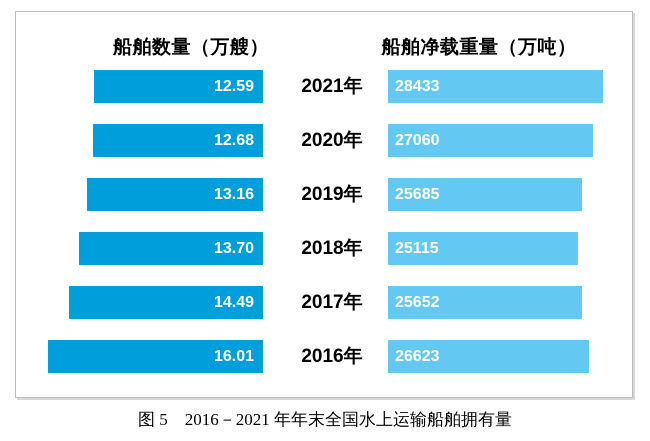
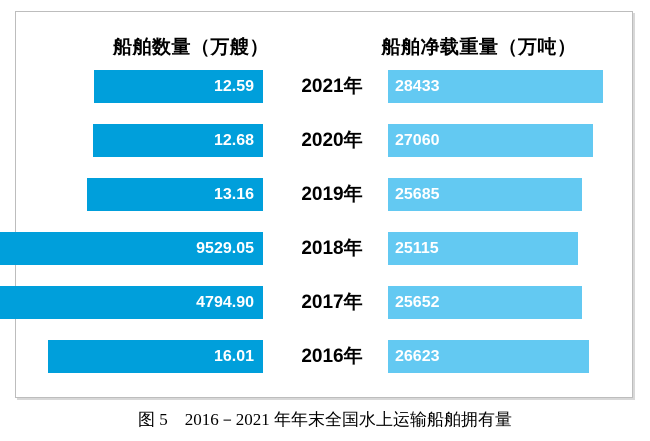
船舶数量（万艘）/2018年: 13.70 -> 9529.05
船舶数量（万艘）/2017年: 14.49 -> 4794.90
